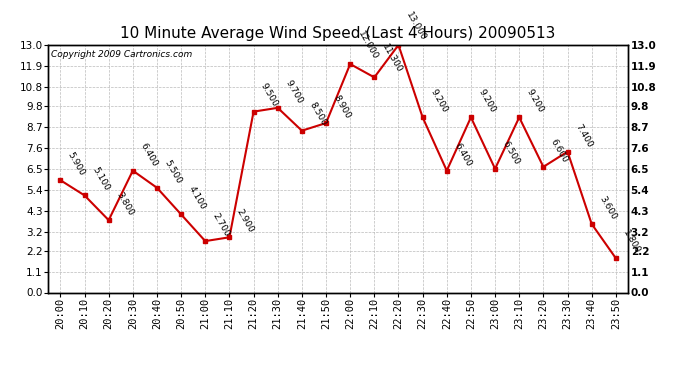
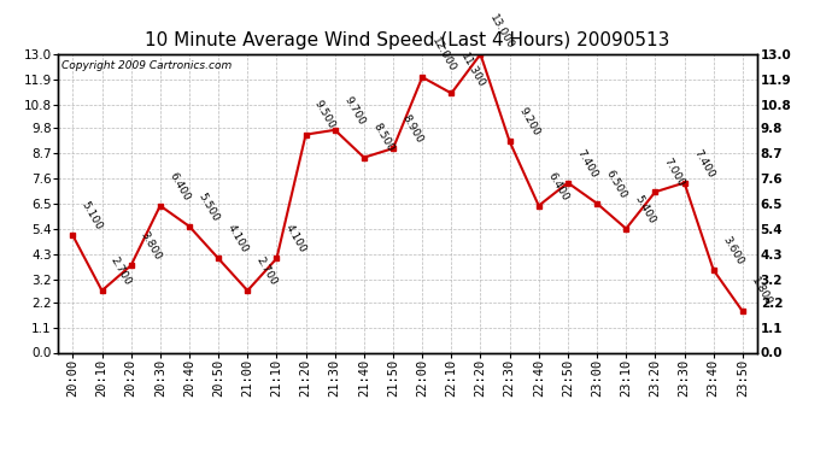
20:00: 5.900 -> 5.100
20:10: 5.100 -> 2.700
21:10: 2.900 -> 4.100
22:50: 9.200 -> 7.400
23:10: 9.200 -> 5.400
23:20: 6.600 -> 7.000
